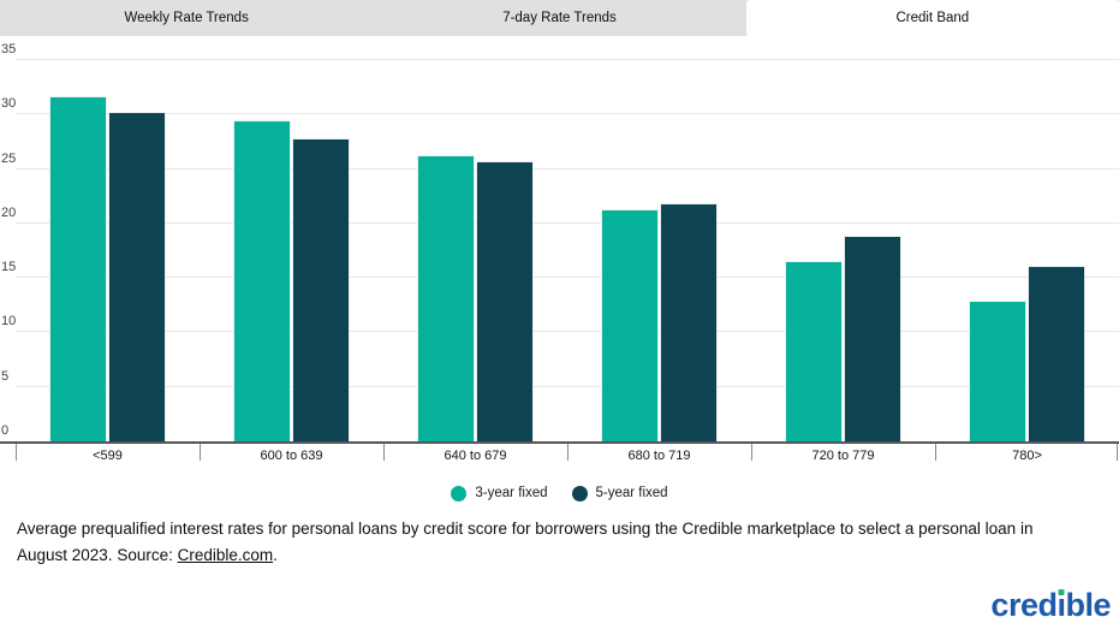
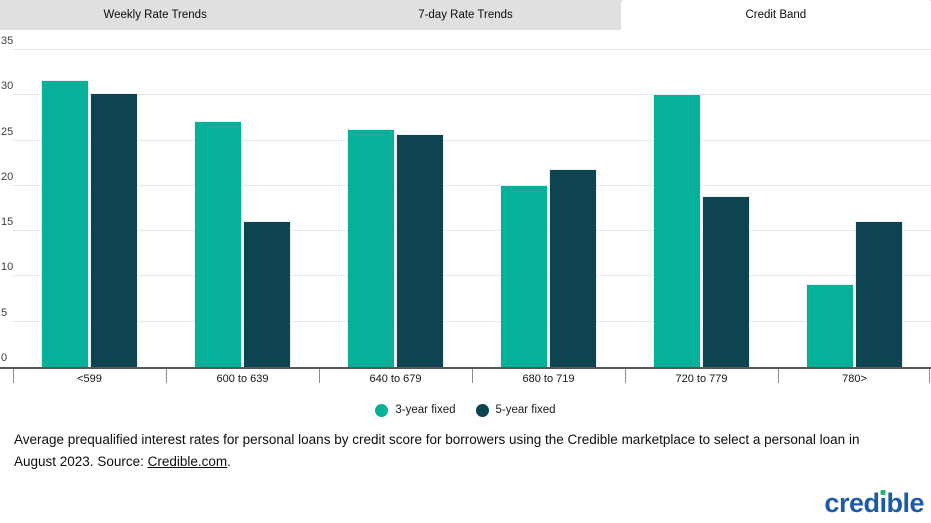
3-year fixed/600 to 639: 29 -> 27
5-year fixed/600 to 639: 28 -> 16
3-year fixed/680 to 719: 21 -> 20
3-year fixed/720 to 779: 16 -> 30
3-year fixed/780>: 13 -> 9
